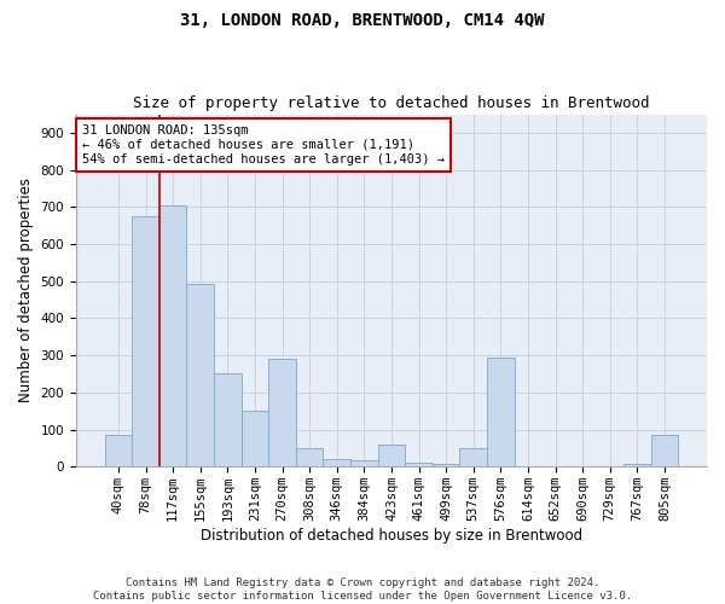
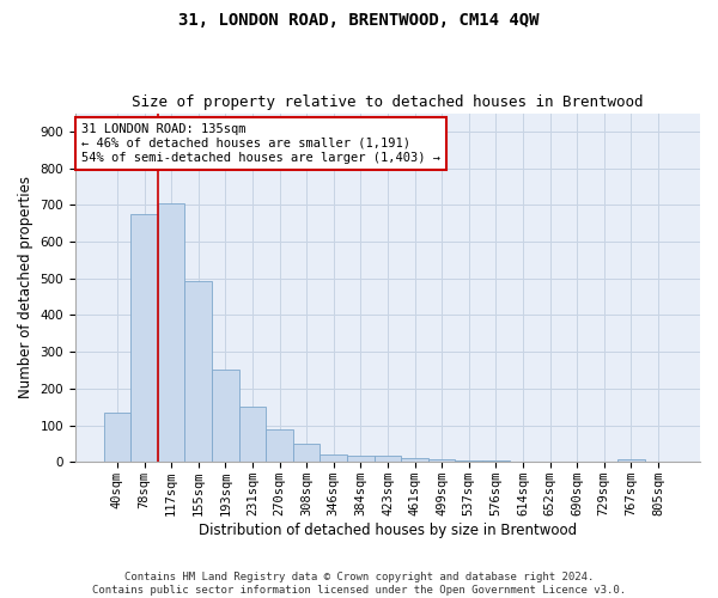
40sqm: 85 -> 135
270sqm: 290 -> 88
423sqm: 60 -> 17
537sqm: 50 -> 5
576sqm: 295 -> 5
805sqm: 85 -> 1
